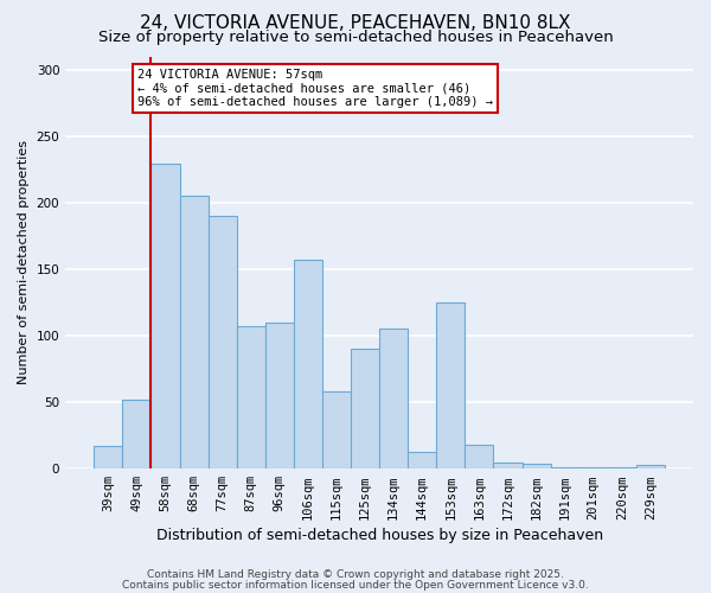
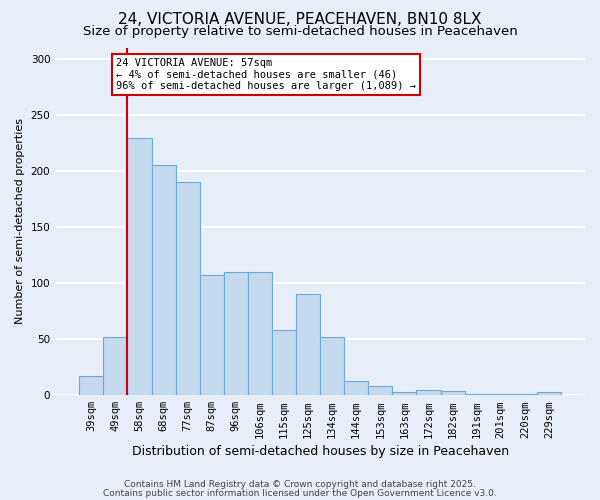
106sqm: 157 -> 110
134sqm: 105 -> 52
153sqm: 125 -> 8
163sqm: 18 -> 3
